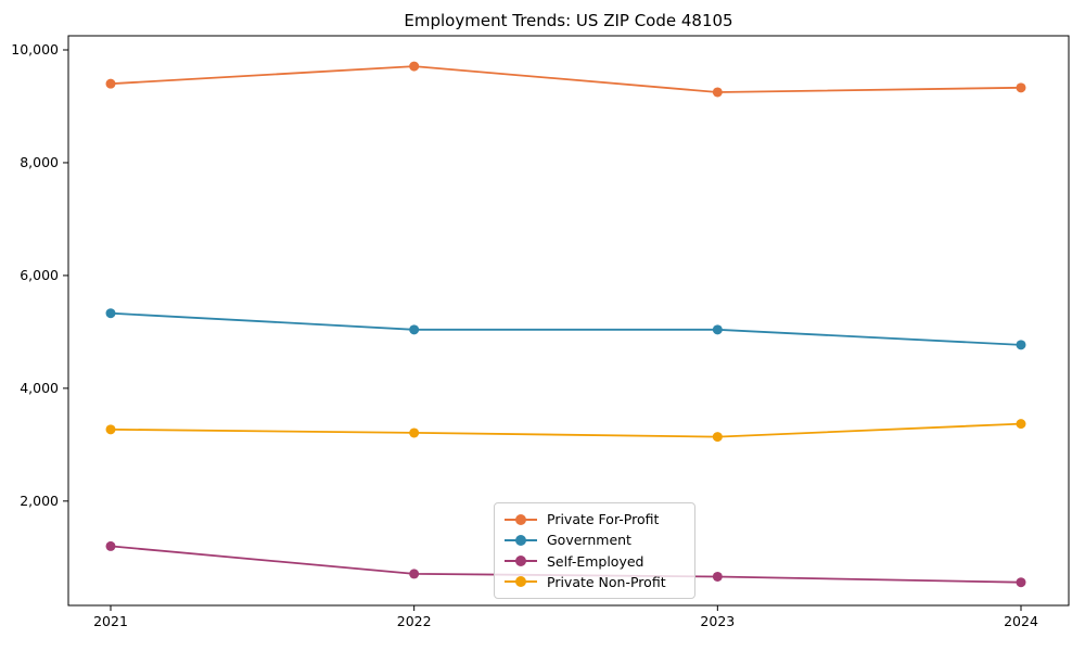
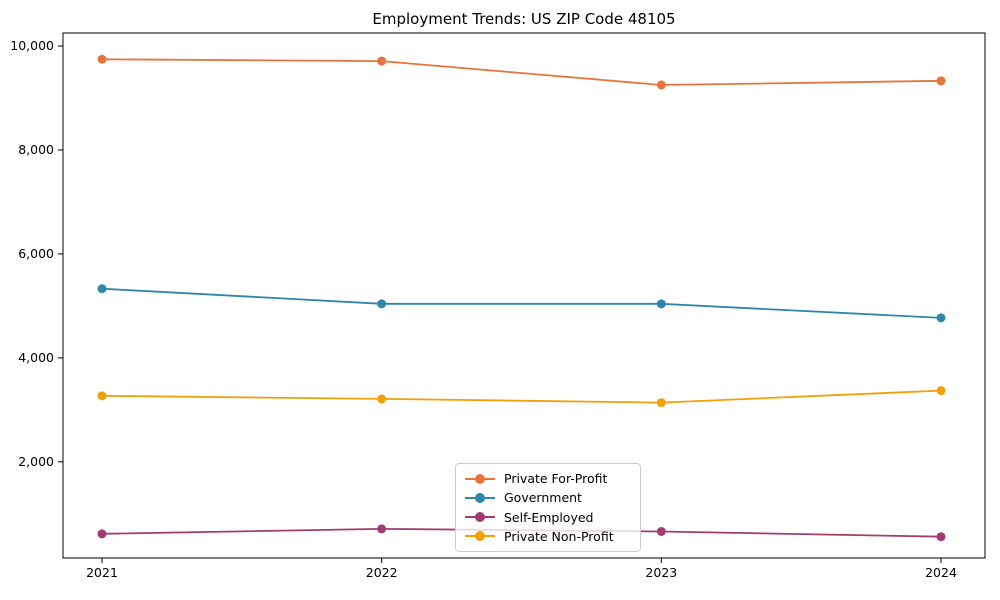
Private For-Profit/2021: 9400 -> 9700
Self-Employed/2021: 1200 -> 600
